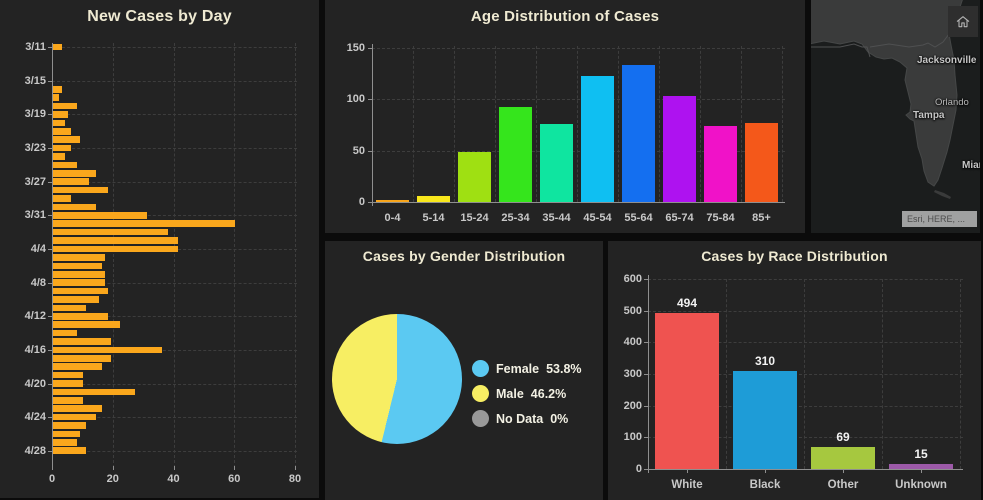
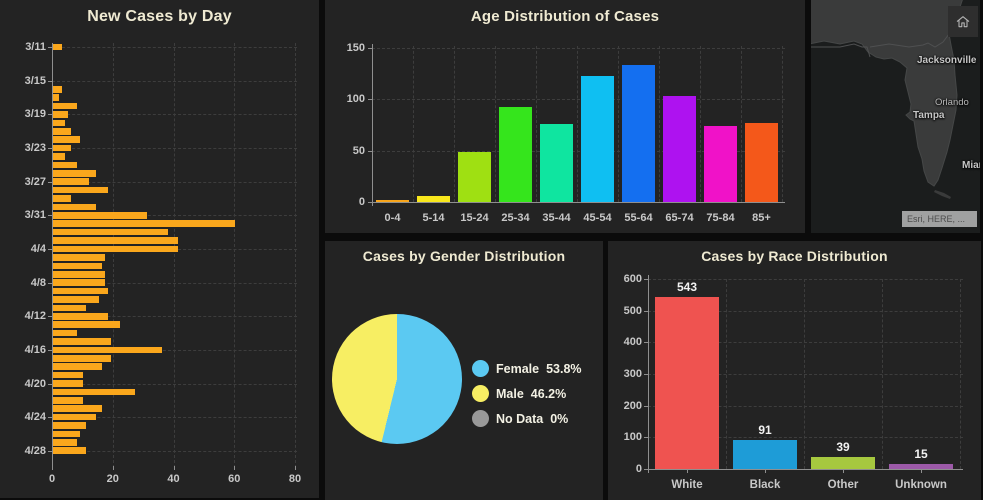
Cases by Race Distribution/White: 494 -> 543
Cases by Race Distribution/Black: 310 -> 91
Cases by Race Distribution/Other: 69 -> 39
